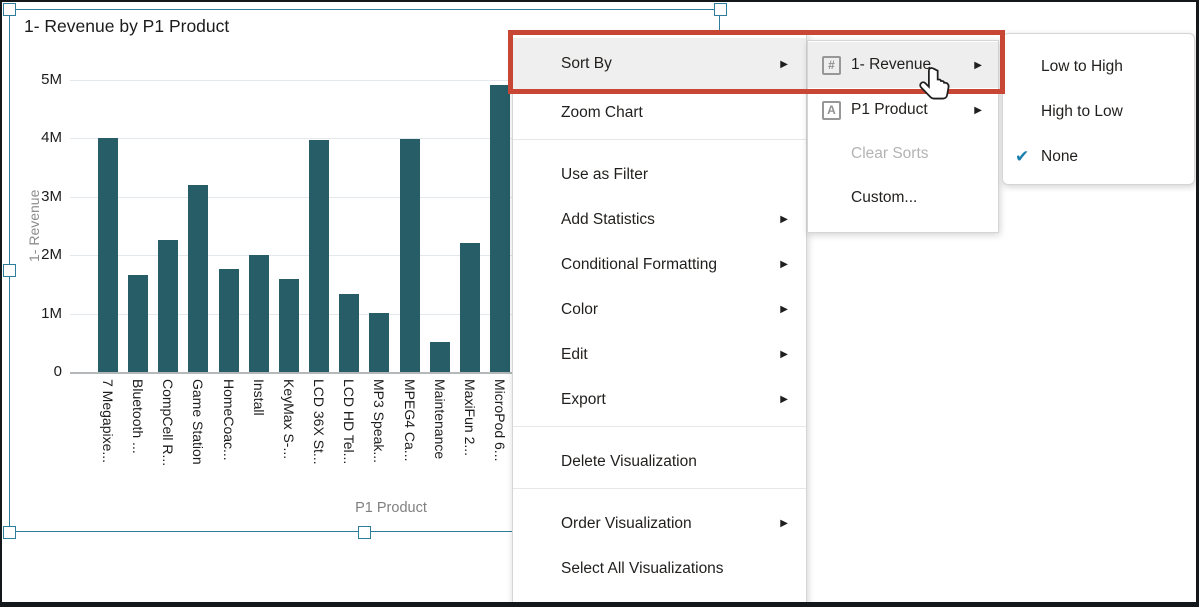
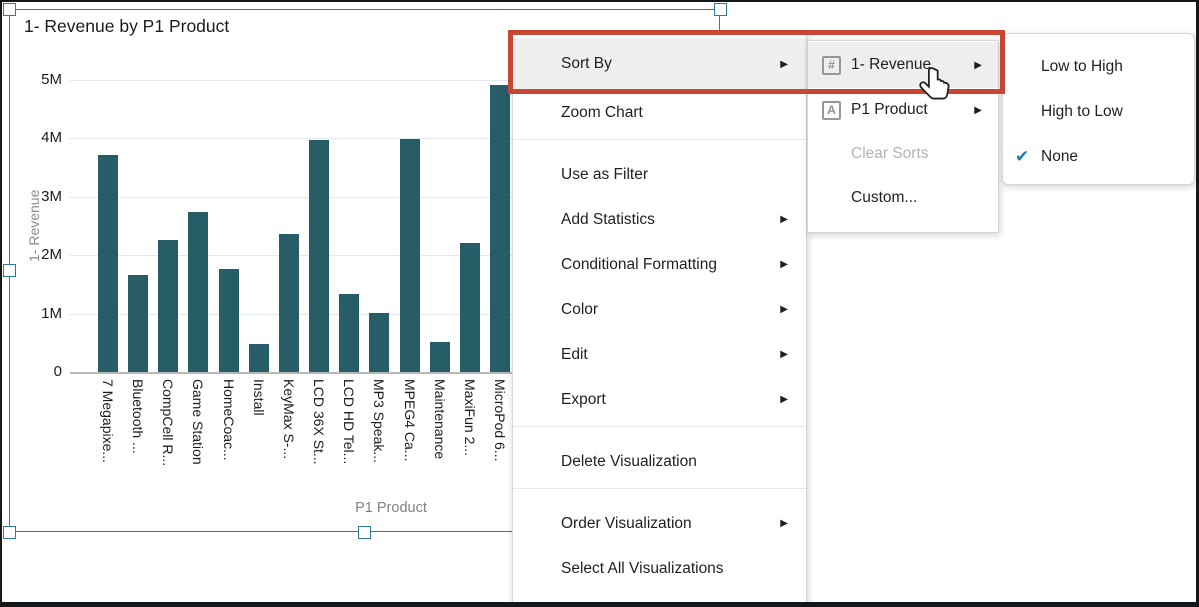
7 Megapixe...: 4.0M -> 3.7M
Game Station: 3.2M -> 2.7M
Install: 2.0M -> 0.5M
KeyMax S-...: 1.6M -> 2.4M
